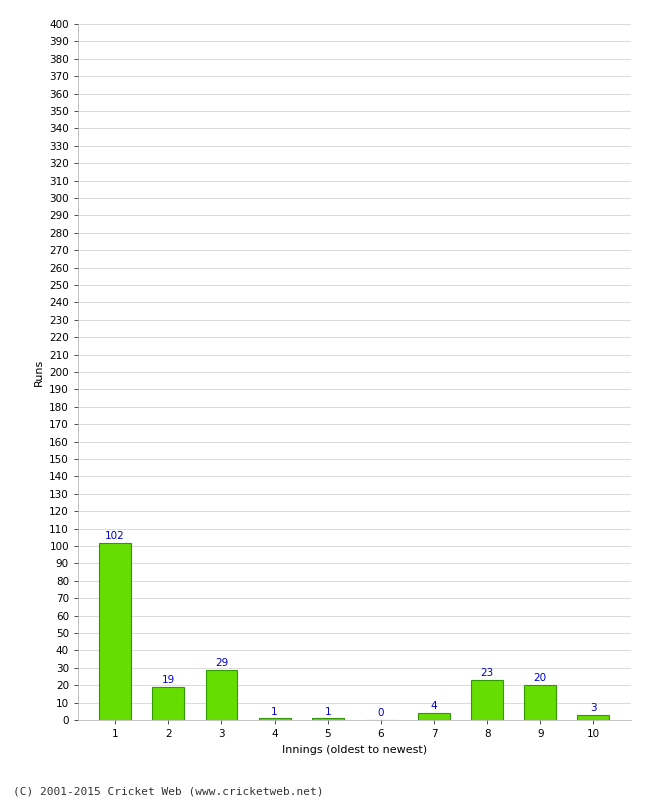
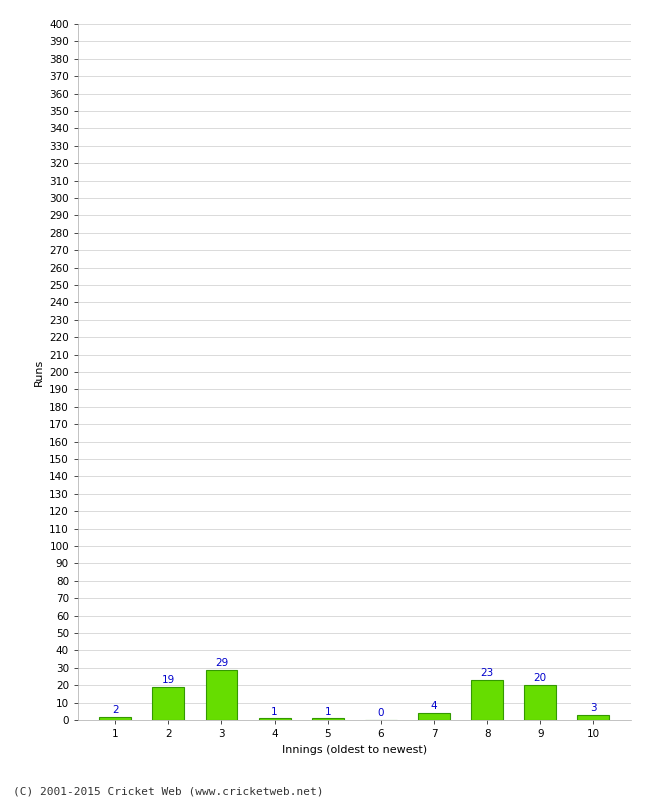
1: 102 -> 2
